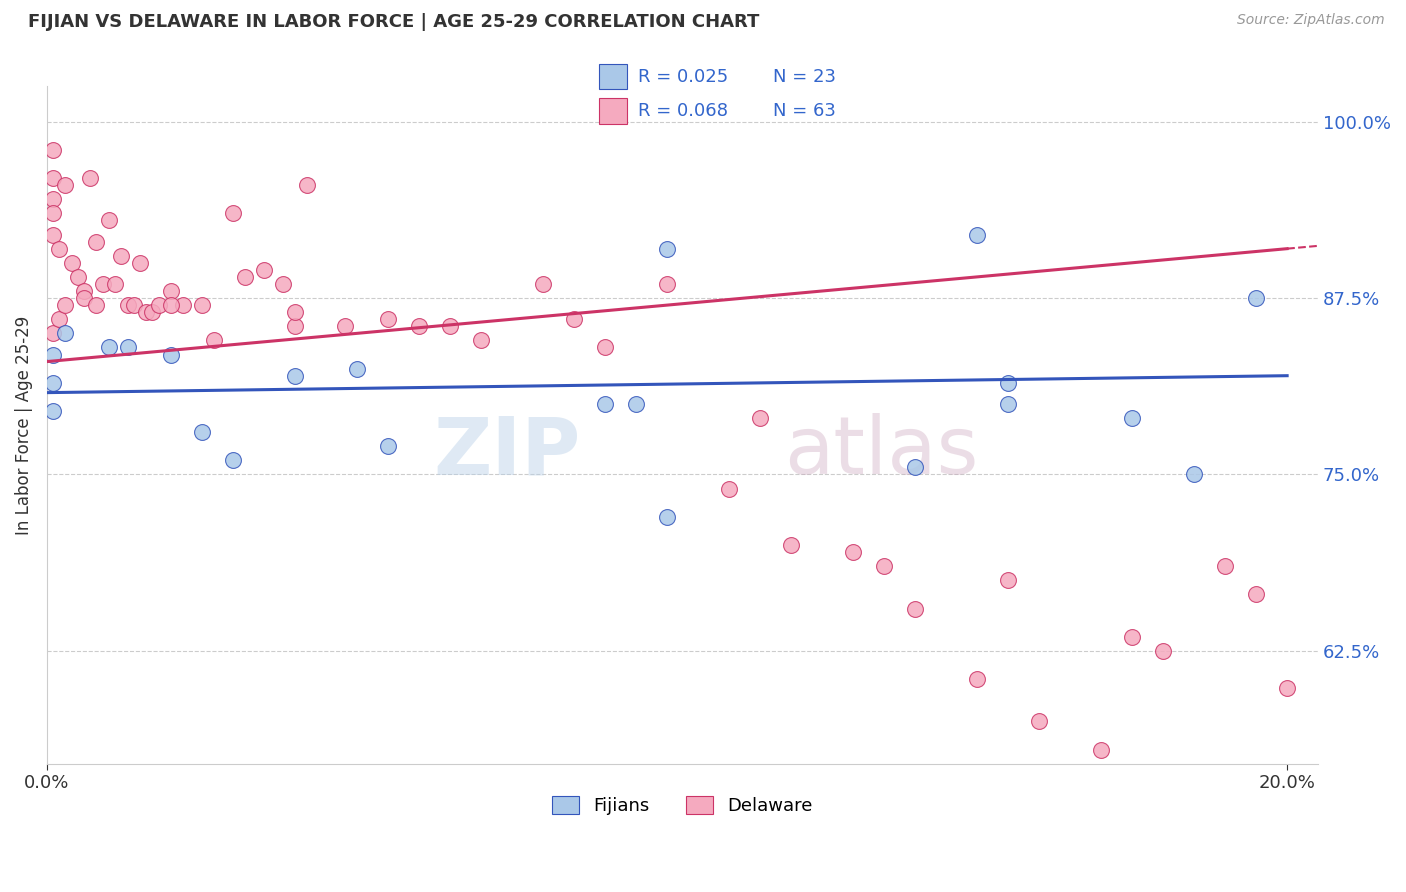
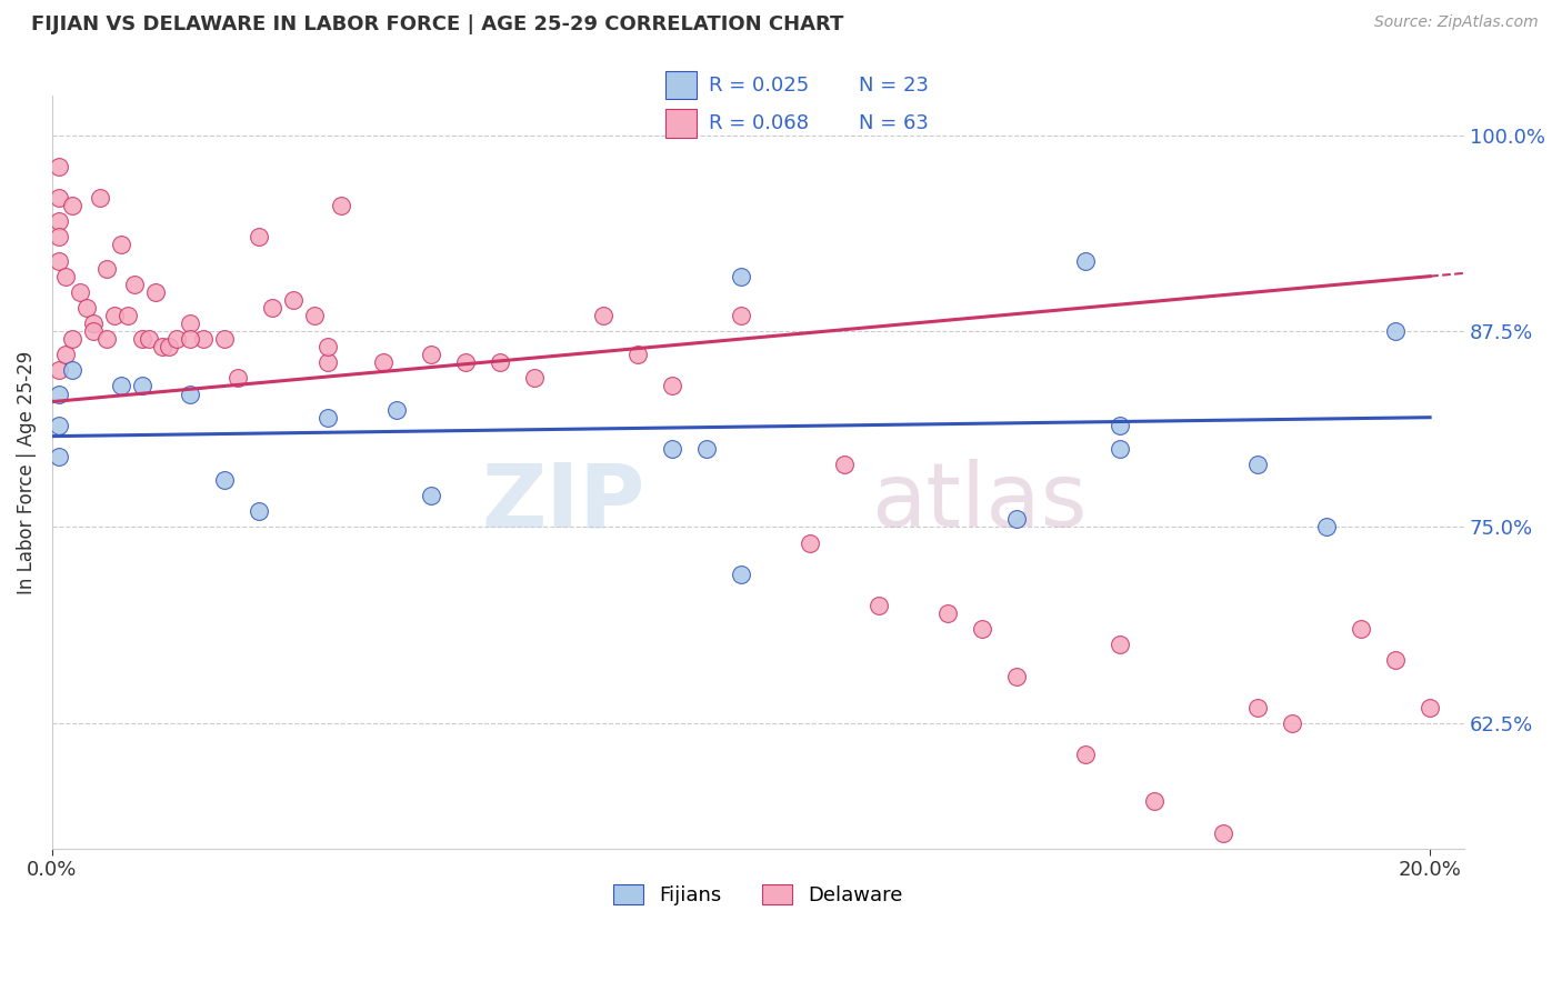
Delaware/20.0%: 59.9% -> 63.5%
